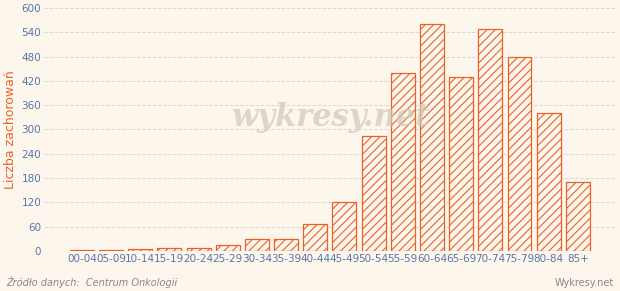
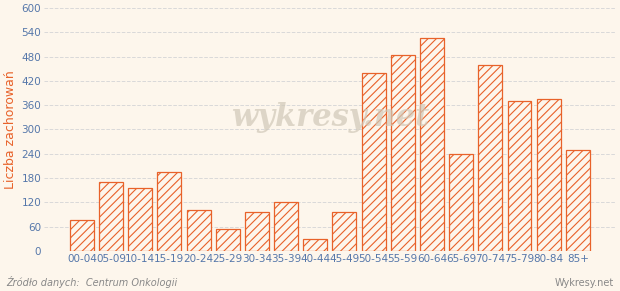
00-04: 2 -> 75
05-09: 2 -> 170
10-14: 5 -> 155
15-19: 8 -> 195
20-24: 8 -> 100
25-29: 15 -> 55
30-34: 28 -> 95
35-39: 28 -> 120
40-44: 65 -> 30
45-49: 120 -> 95
50-54: 285 -> 440
55-59: 440 -> 485
60-64: 560 -> 525
65-69: 430 -> 240
70-74: 548 -> 460
75-79: 478 -> 370
80-84: 340 -> 375
85+: 170 -> 250
